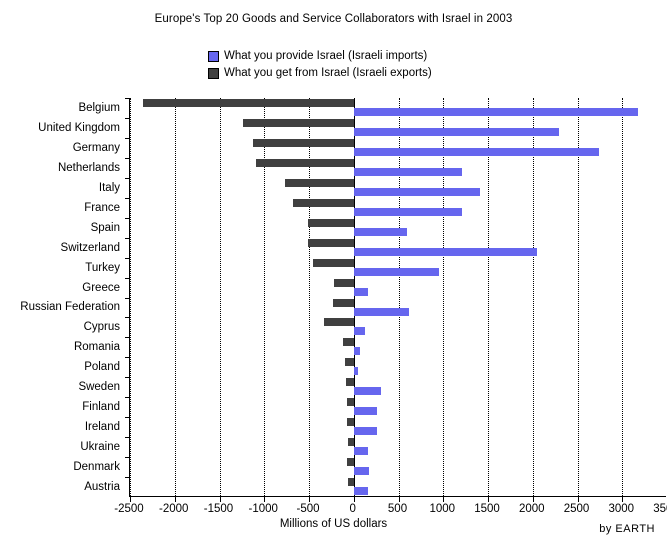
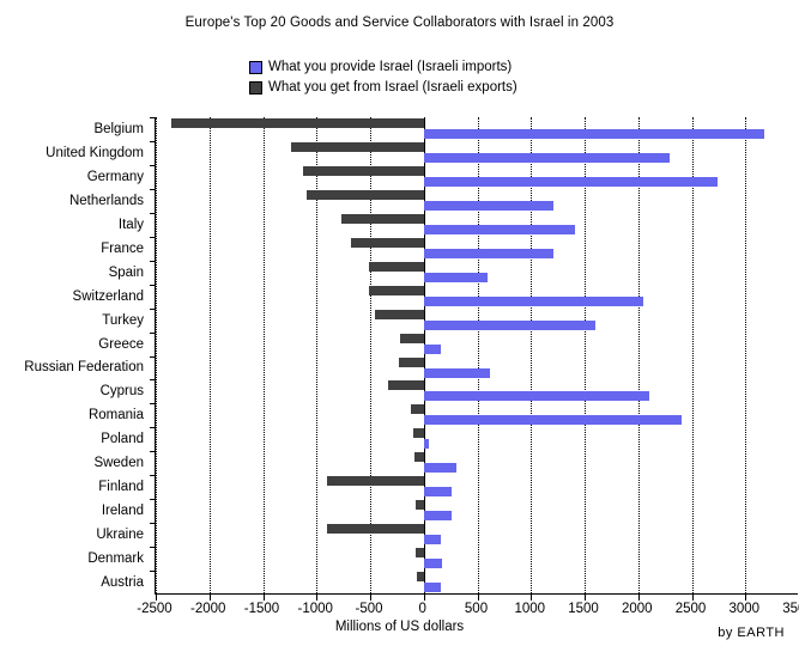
What you provide Israel (Israeli imports)/Turkey: 1000 -> 1600
What you provide Israel (Israeli imports)/Cyprus: 100 -> 2100
What you provide Israel (Israeli imports)/Romania: 100 -> 2400
What you get from Israel (Israeli exports)/Finland: -100 -> -900
What you get from Israel (Israeli exports)/Ukraine: -100 -> -900
